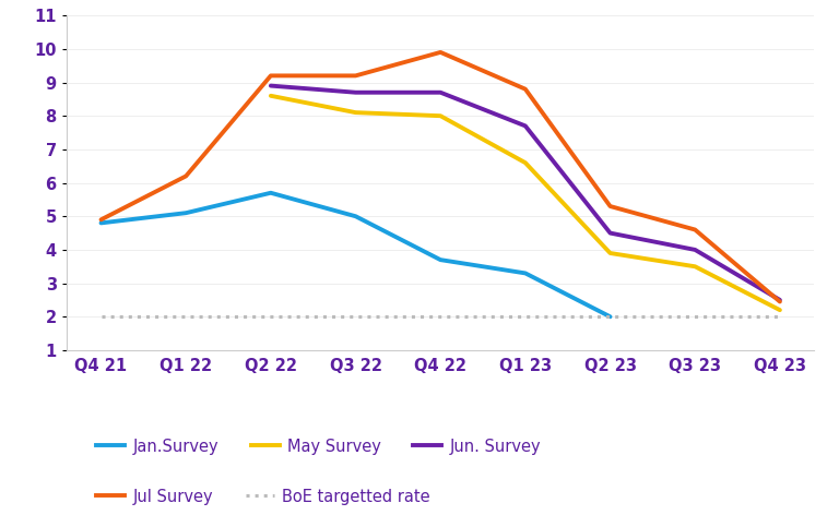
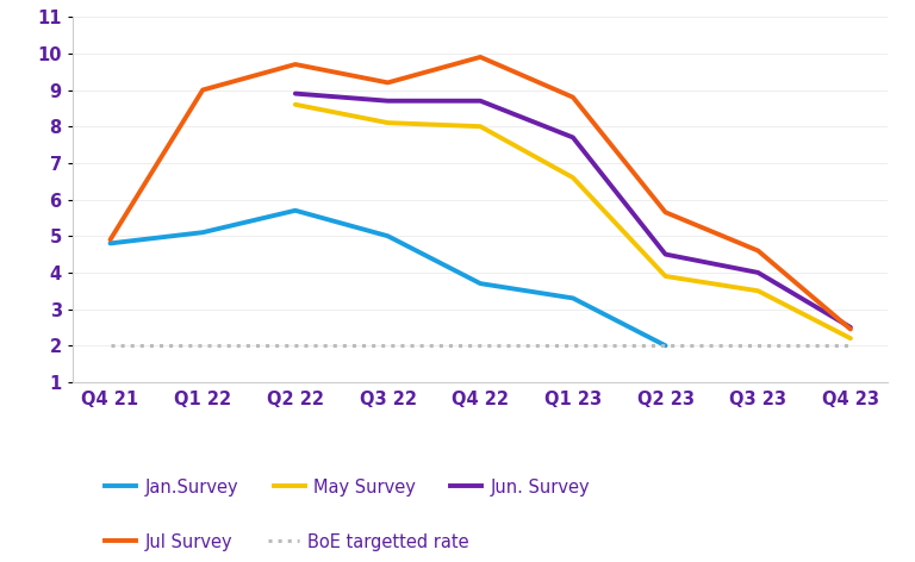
Jul Survey/Q1 22: 6.20 -> 9.00
Jul Survey/Q2 22: 9.20 -> 9.70
Jul Survey/Q2 23: 5.30 -> 5.65
